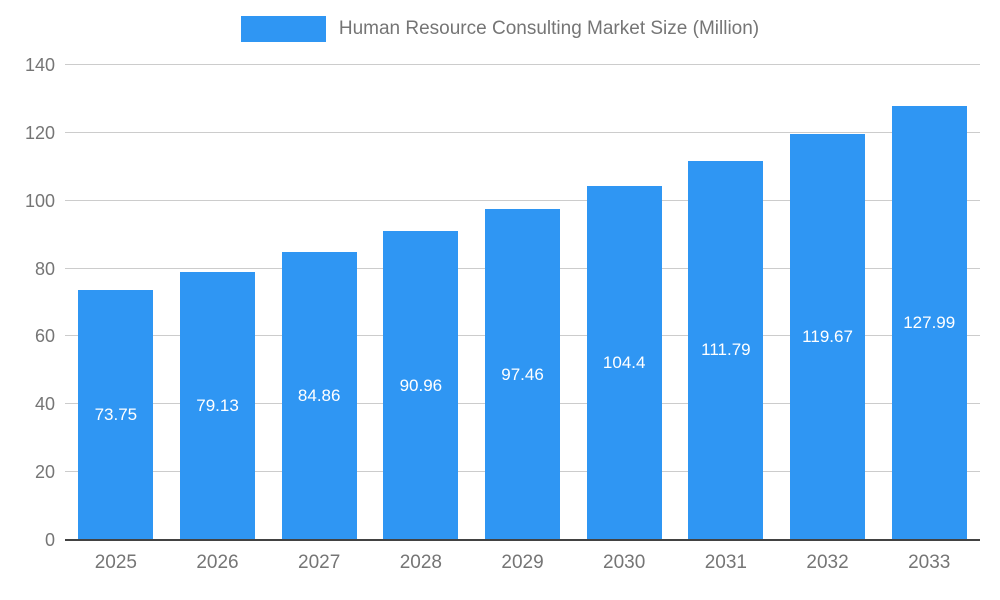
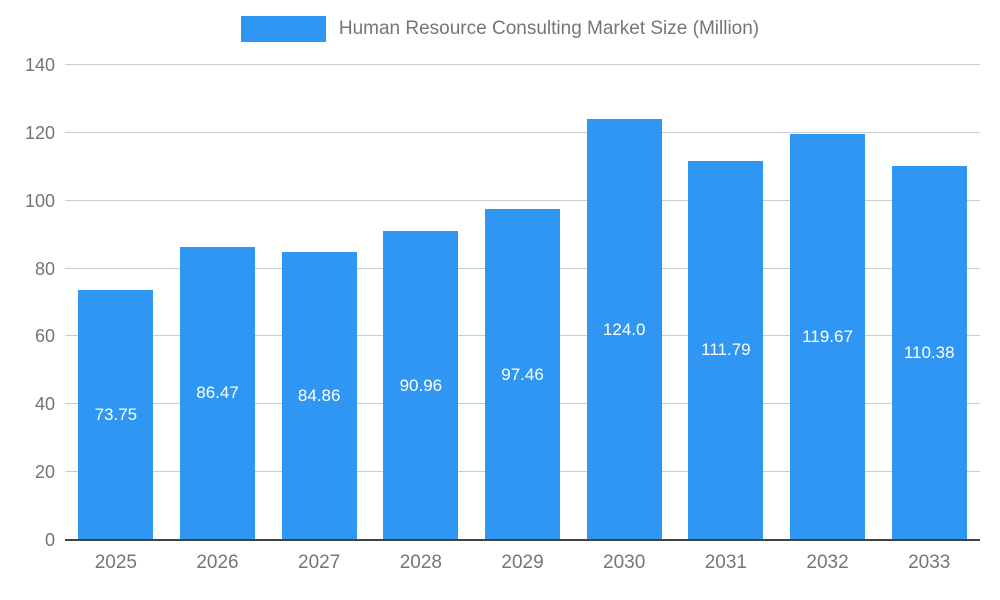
2026: 79.13 -> 86.47
2030: 104.4 -> 124.0
2033: 127.99 -> 110.38
